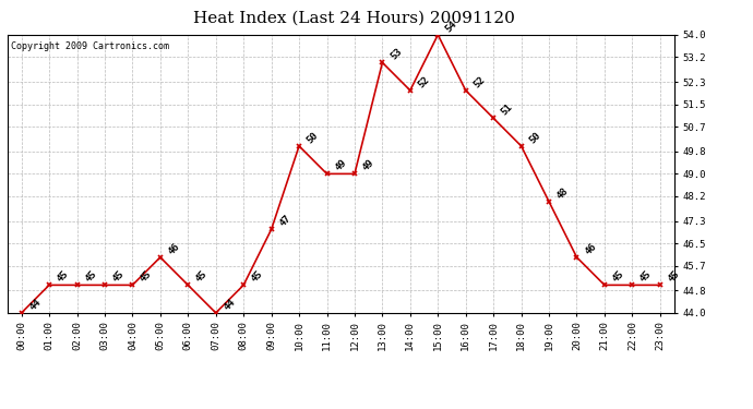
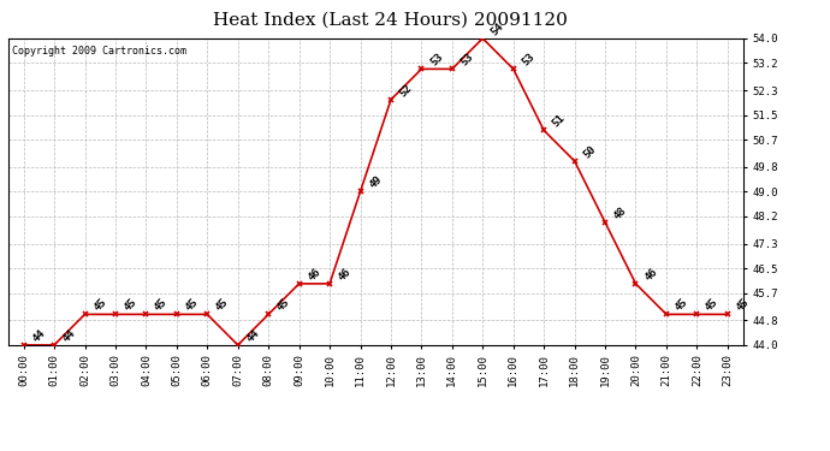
01:00: 45 -> 44
05:00: 46 -> 45
09:00: 47 -> 46
10:00: 50 -> 46
12:00: 49 -> 52
14:00: 52 -> 53
16:00: 52 -> 53
